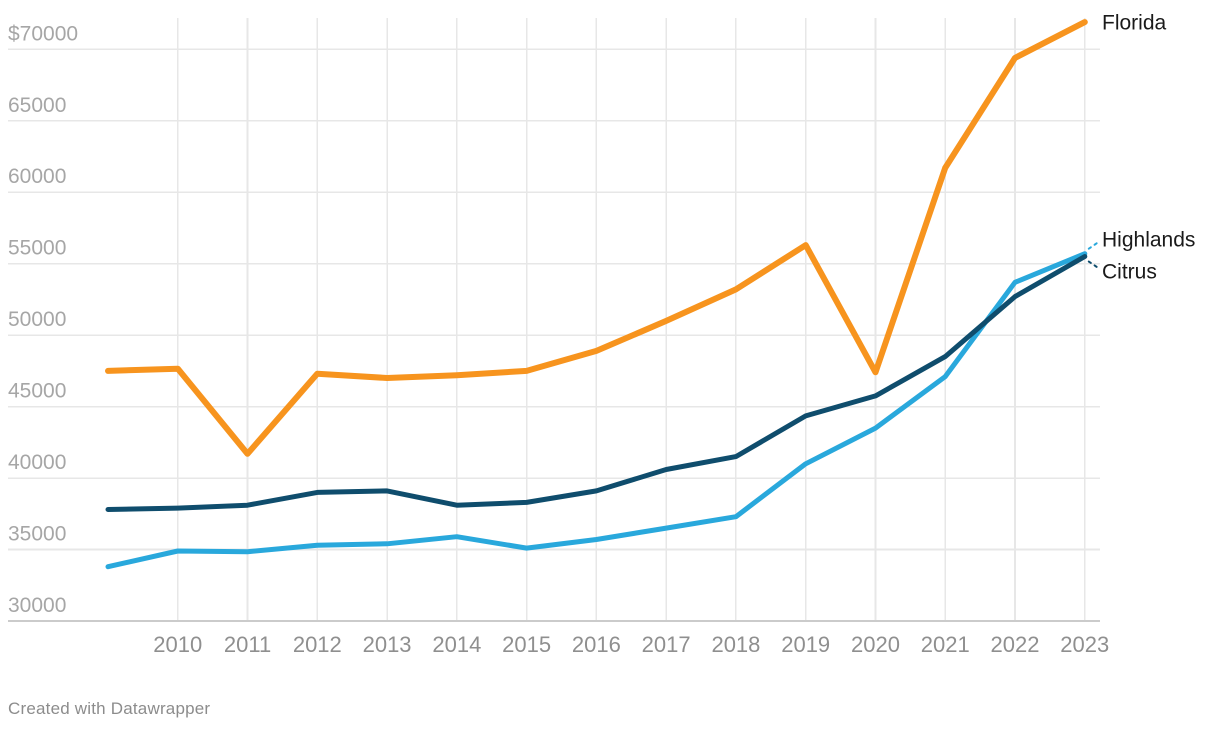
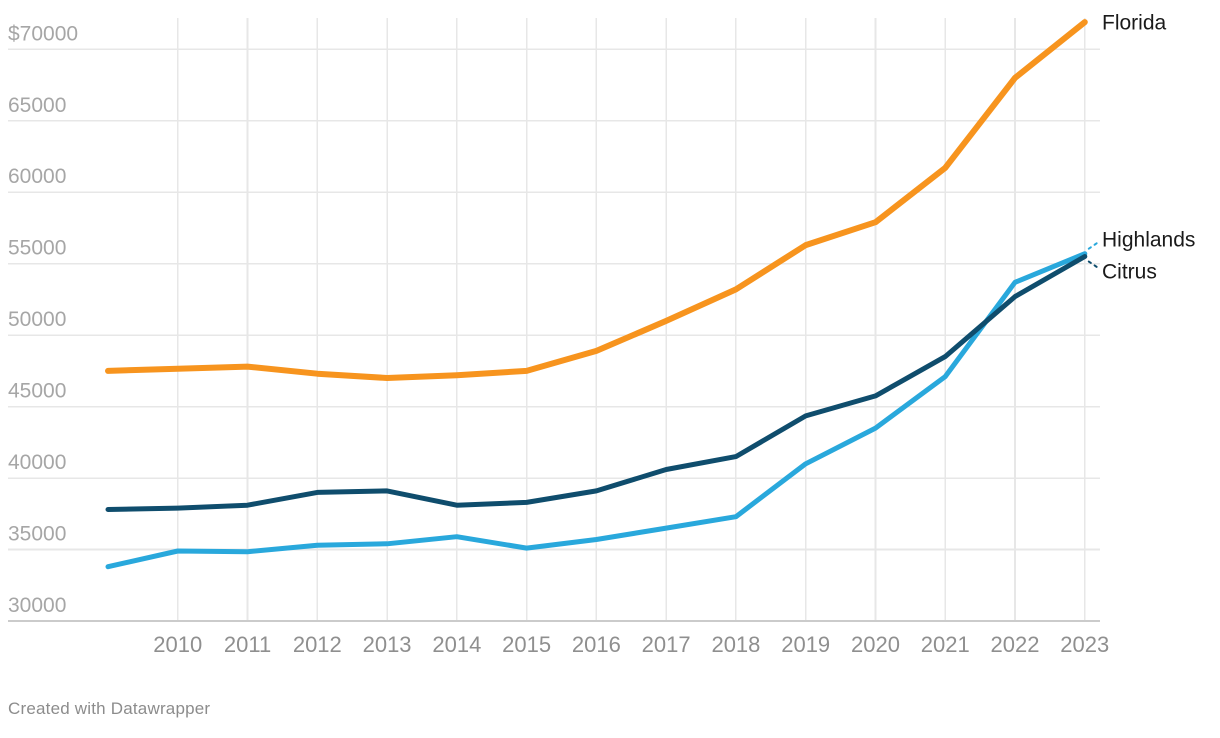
Florida/2011: $41700 -> $47800
Florida/2020: $47400 -> $57900
Florida/2022: $69400 -> $68000
